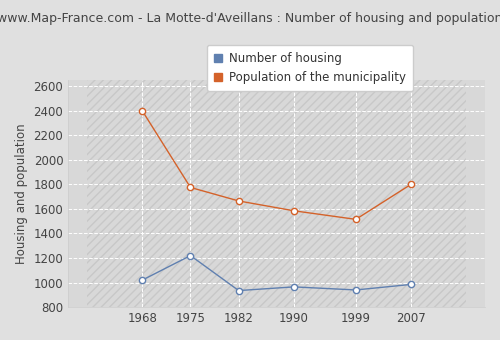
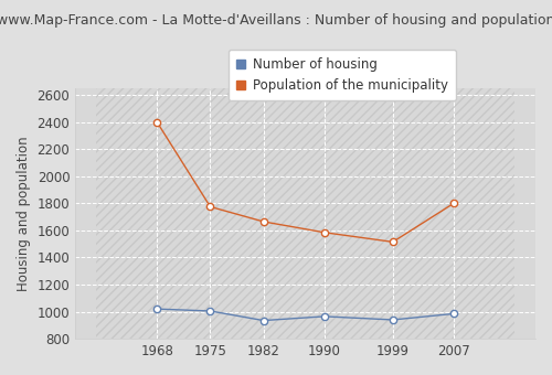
Number of housing/1975: 1220 -> 1000
